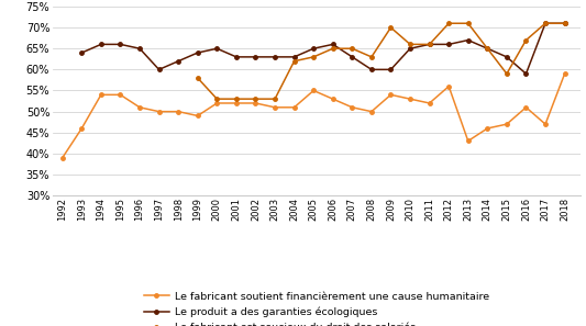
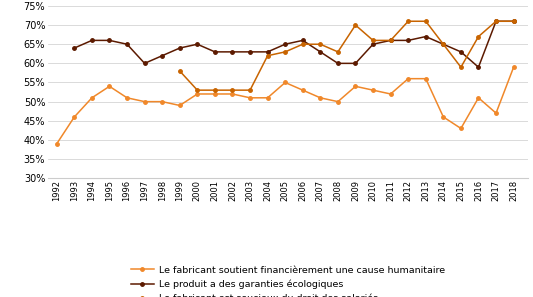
Le fabricant soutient financièrement une cause humanitaire/1994: 54% -> 51%
Le fabricant soutient financièrement une cause humanitaire/2013: 43% -> 56%
Le fabricant soutient financièrement une cause humanitaire/2015: 47% -> 43%
